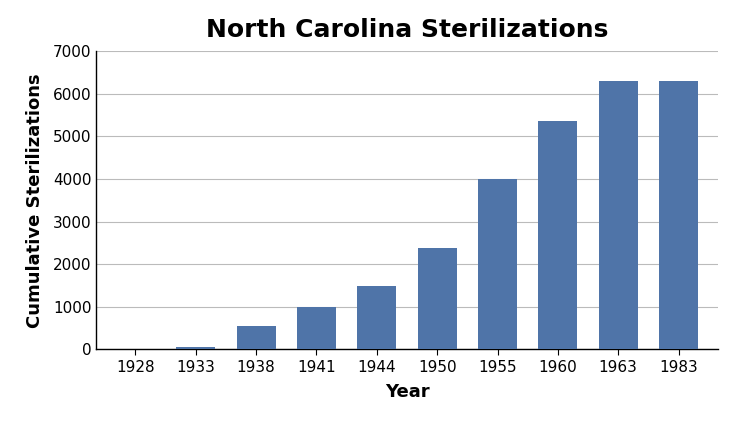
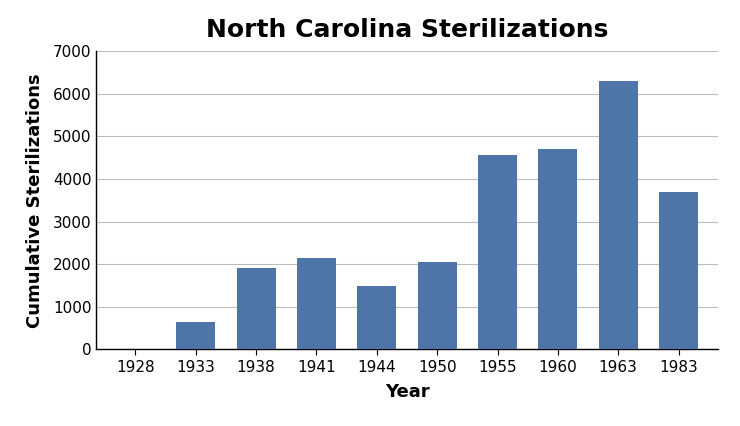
1933: 50 -> 650
1938: 550 -> 1900
1941: 1000 -> 2150
1950: 2380 -> 2050
1955: 4000 -> 4550
1960: 5350 -> 4700
1983: 6300 -> 3700
